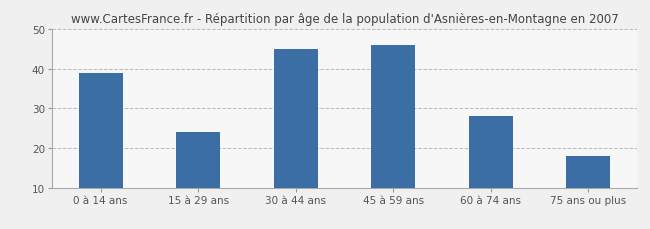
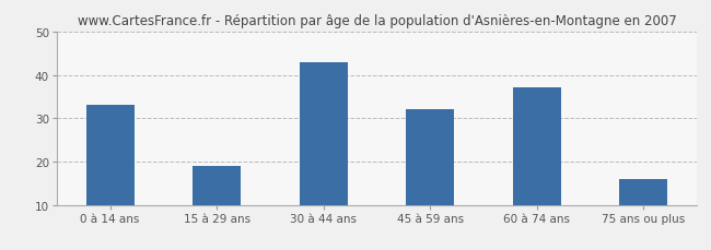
0 à 14 ans: 39 -> 33
15 à 29 ans: 24 -> 19
30 à 44 ans: 45 -> 43
45 à 59 ans: 46 -> 32
60 à 74 ans: 28 -> 37
75 ans ou plus: 18 -> 16
